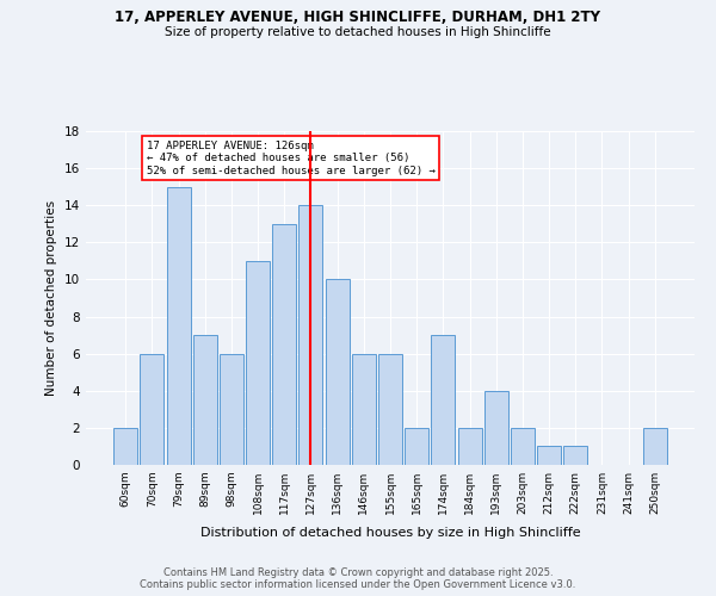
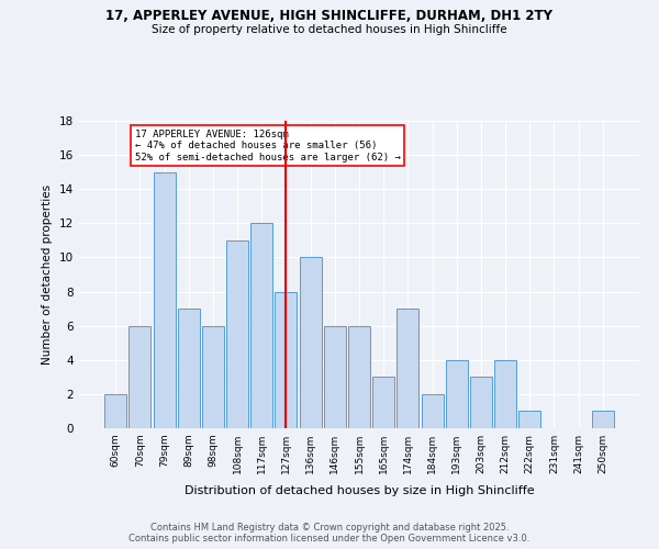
117sqm: 13 -> 12
127sqm: 14 -> 8
165sqm: 2 -> 3
203sqm: 2 -> 3
212sqm: 1 -> 4
250sqm: 2 -> 1
